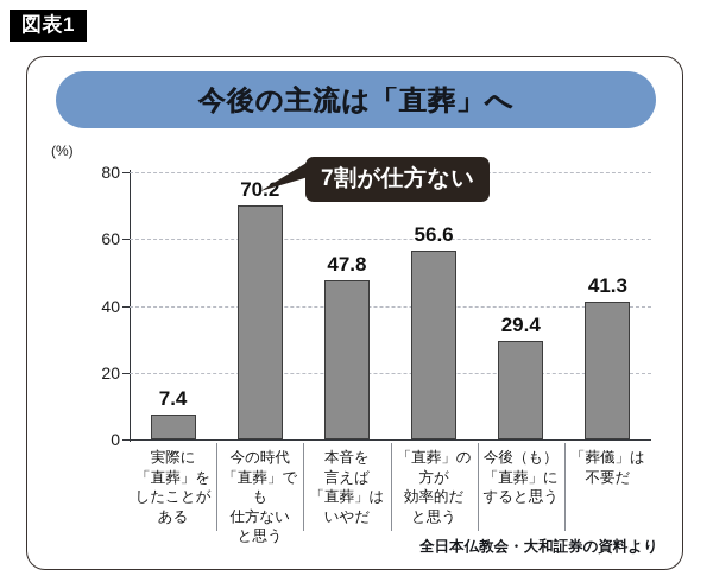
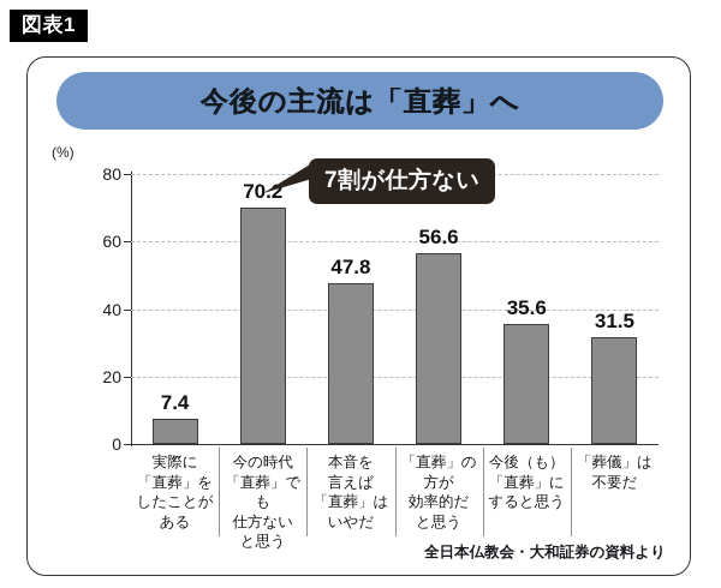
今後（も） 「直葬」に すると思う: 29.4 -> 35.6
「葬儀」は 不要だ: 41.3 -> 31.5
